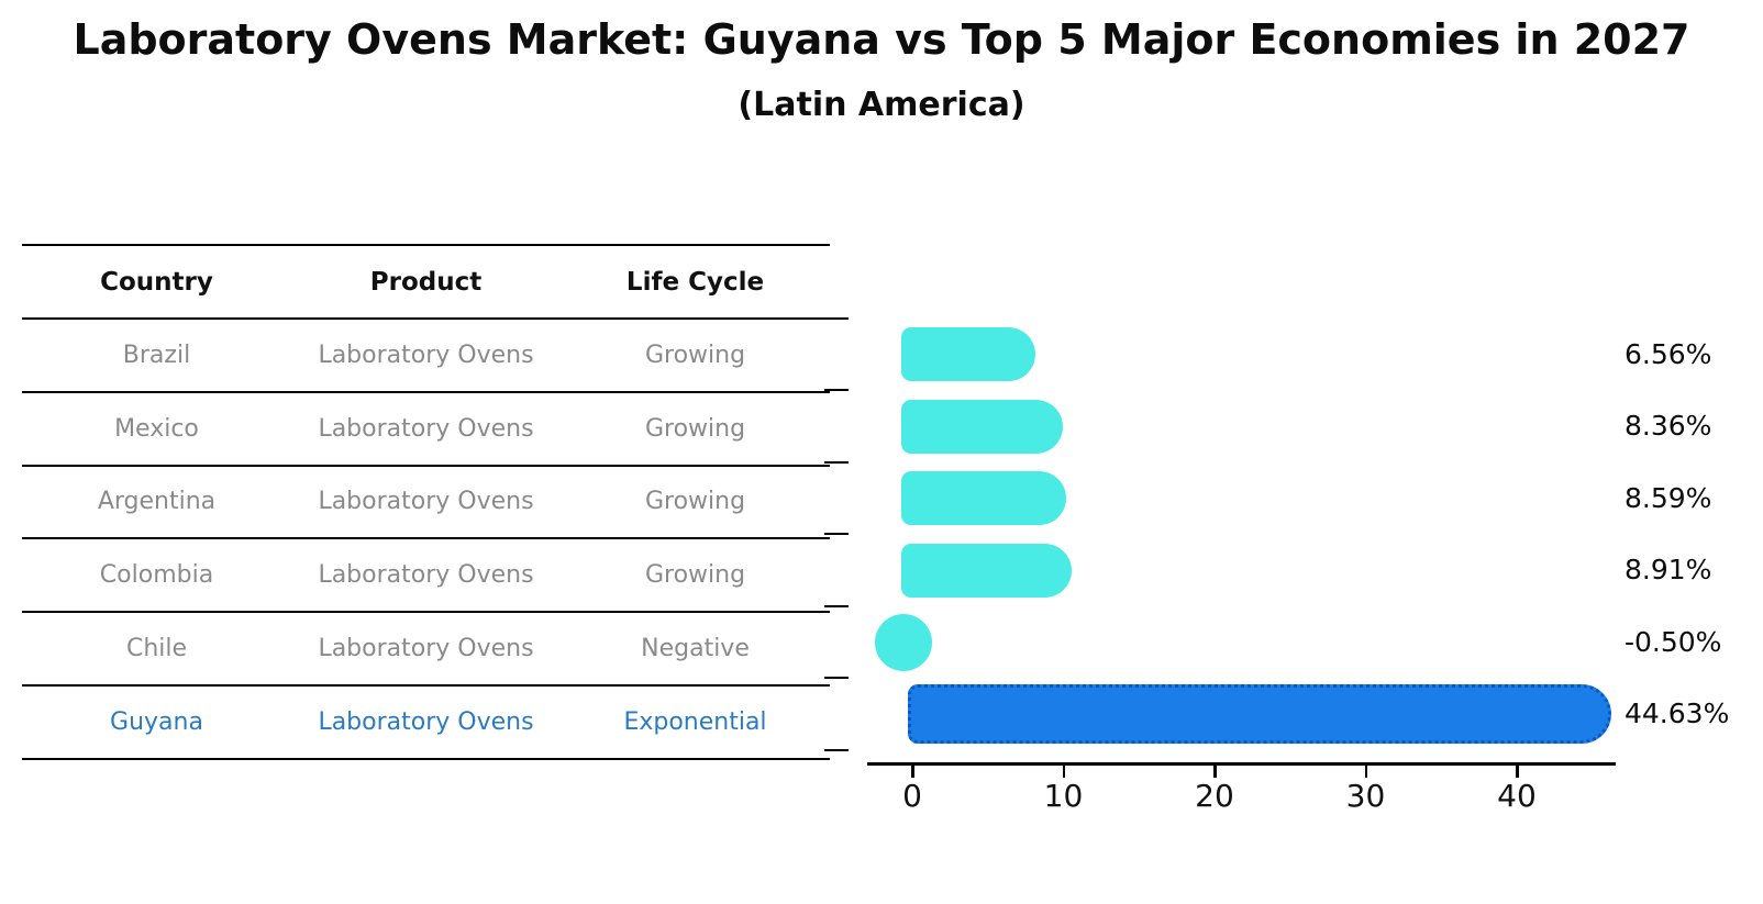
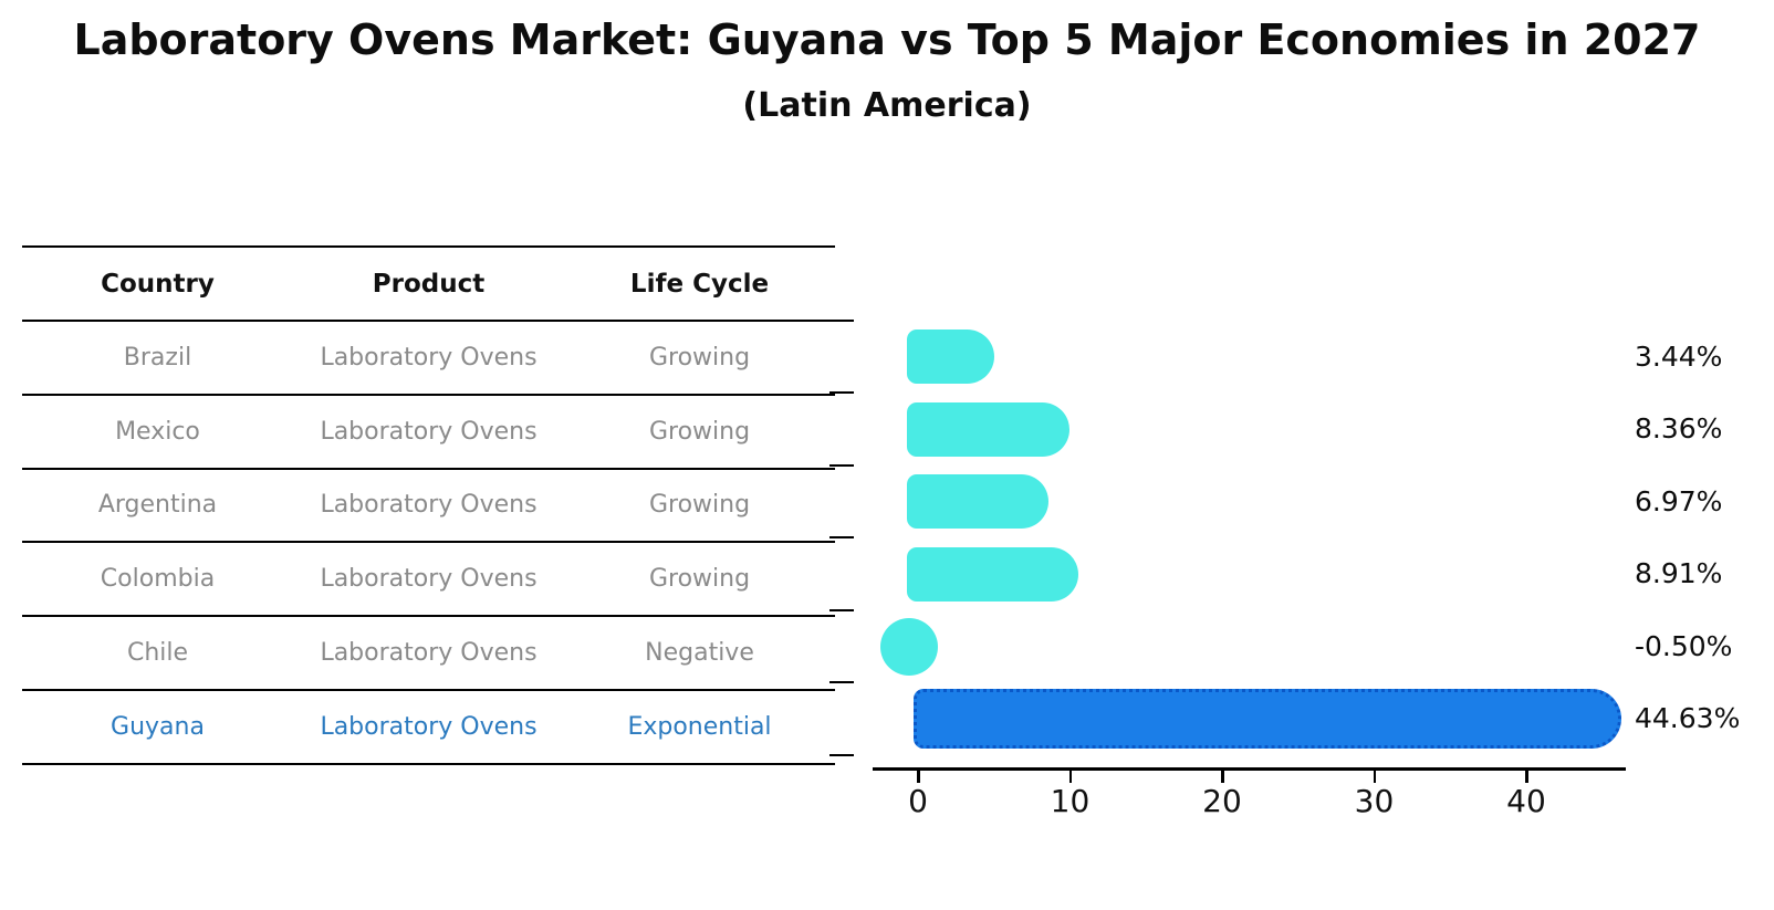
Brazil: 6.56% -> 3.44%
Argentina: 8.59% -> 6.97%
